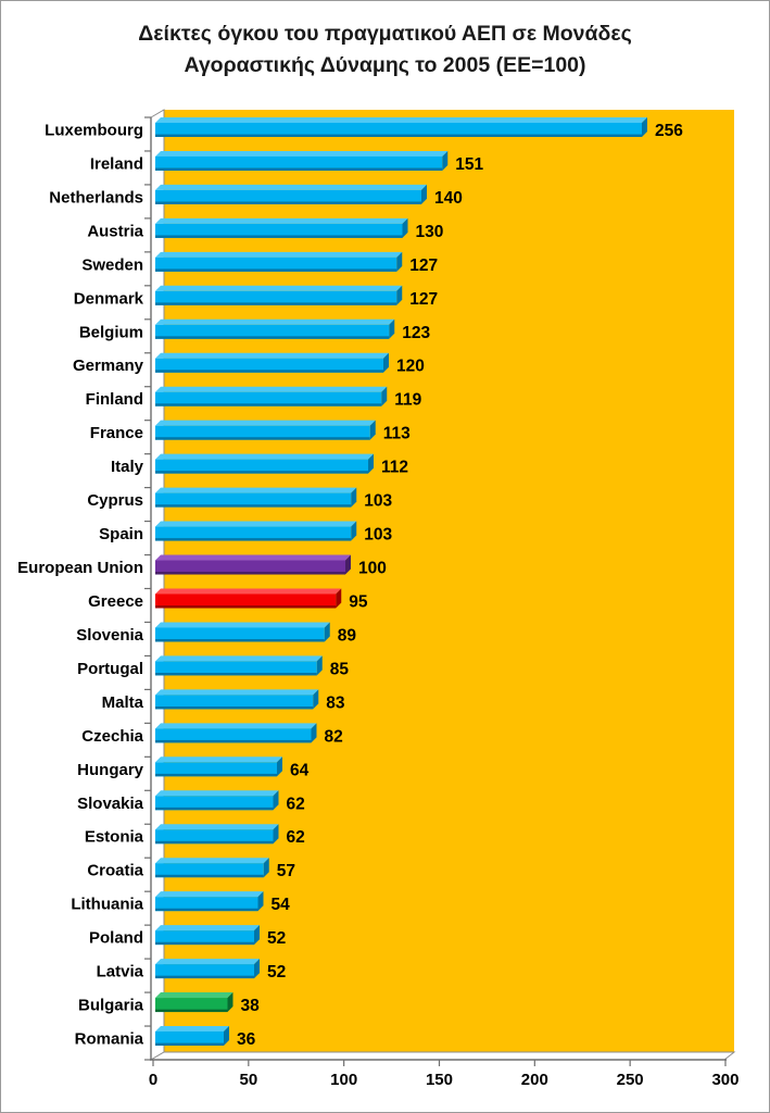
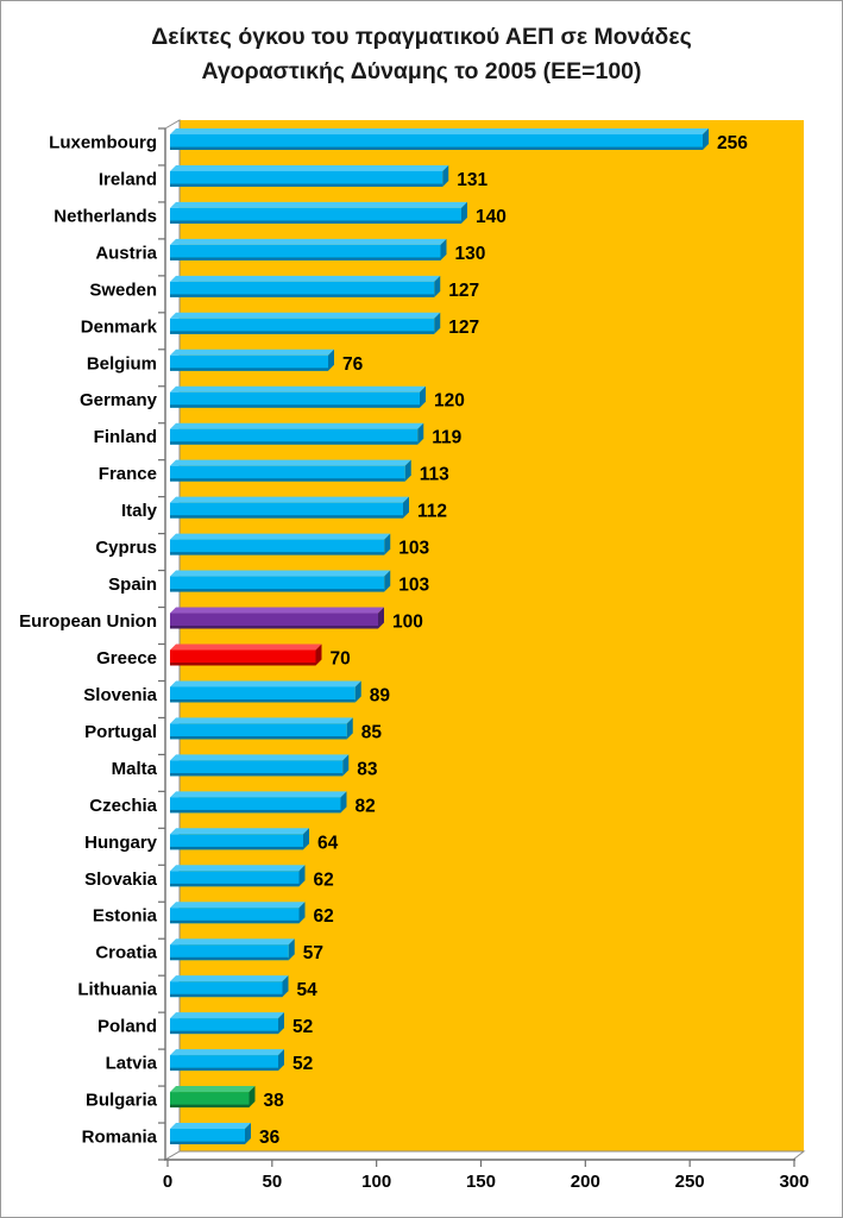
Ireland: 151 -> 131
Belgium: 123 -> 76
Greece: 95 -> 70
